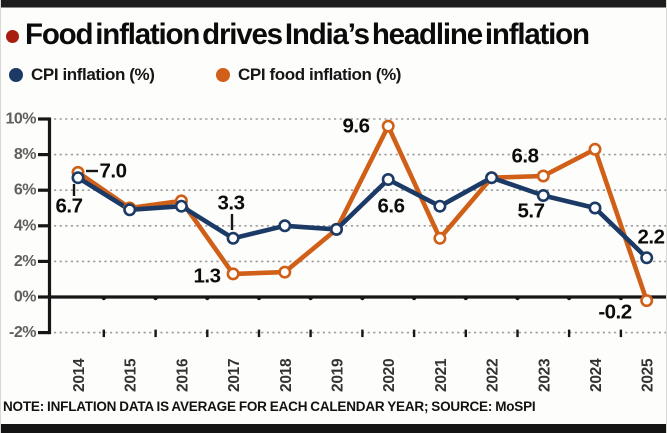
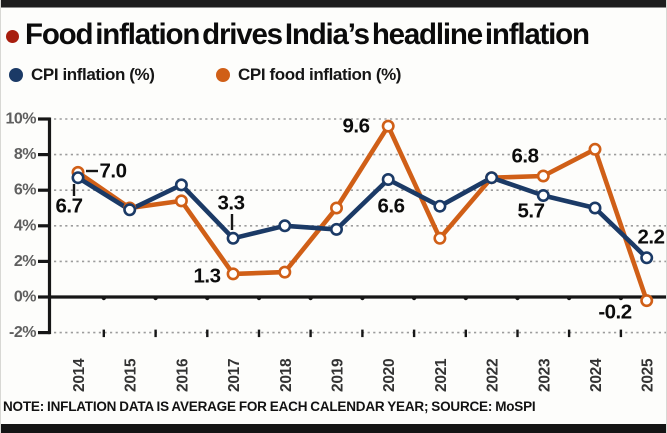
CPI inflation (%)/2016: 5.1% -> 6.3%
CPI food inflation (%)/2019: 3.8% -> 5.0%
